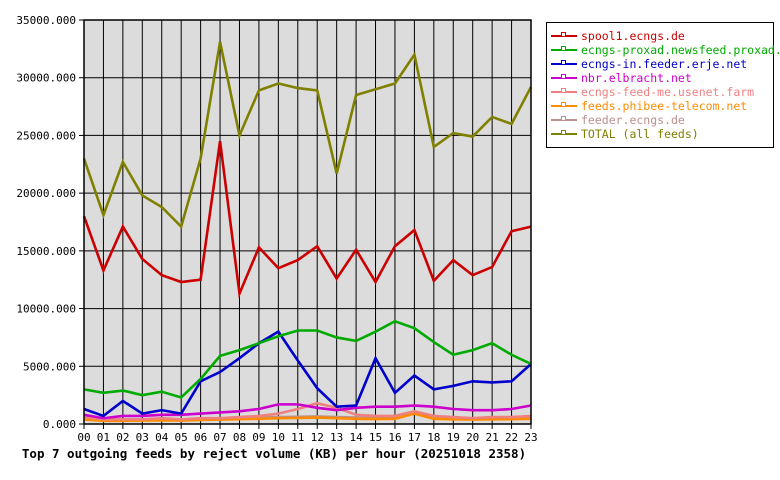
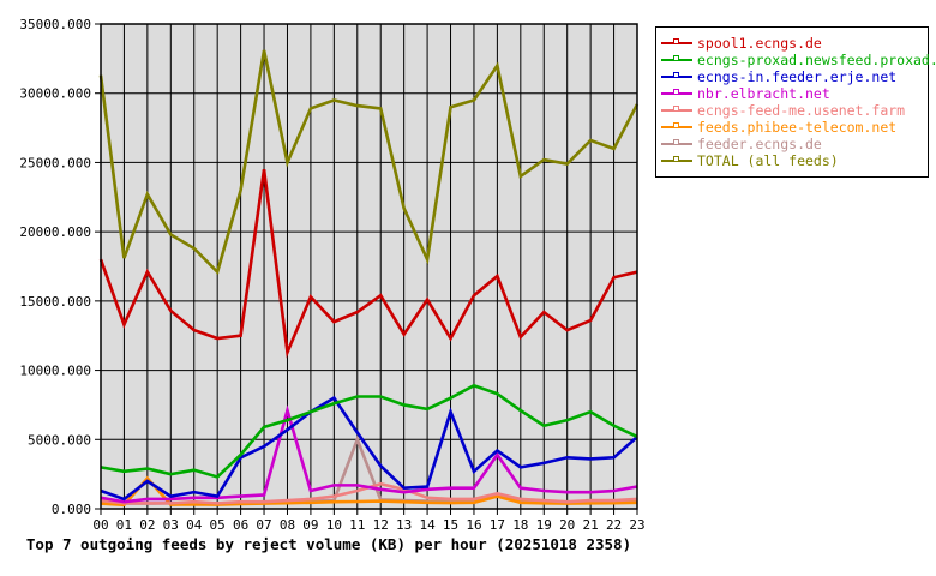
TOTAL (all feeds)/00: 23000 -> 31300
feeds.phibee-telecom.net/02: 300 -> 2200
nbr.elbracht.net/08: 1100 -> 7100
feeder.ecngs.de/11: 600 -> 5000
TOTAL (all feeds)/14: 28500 -> 18000
ecngs-in.feeder.erje.net/15: 5700 -> 7000
nbr.elbracht.net/17: 1600 -> 3900
